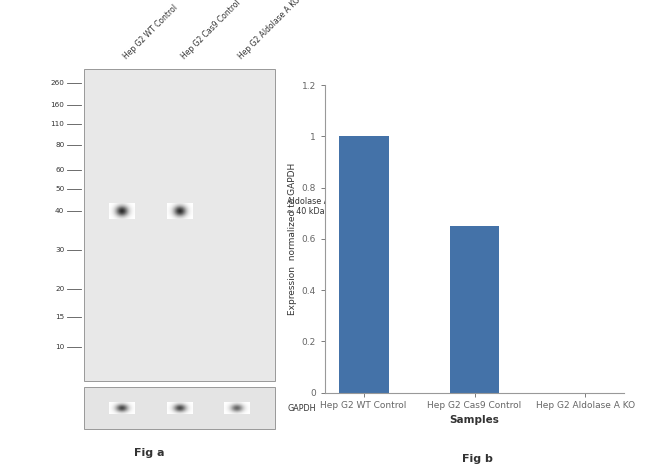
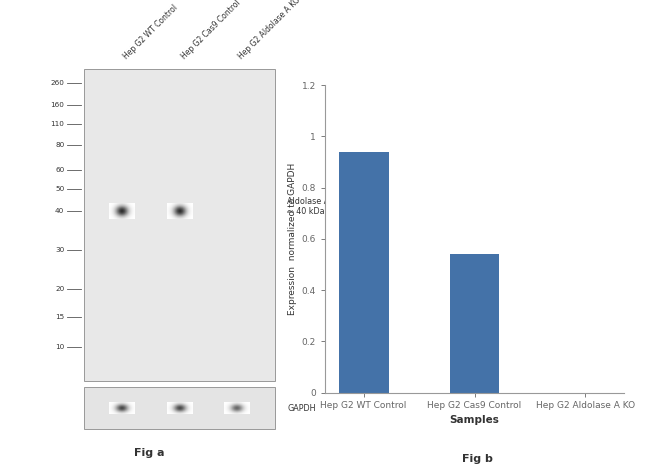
Hep G2 WT Control: 1.00 -> 0.94
Hep G2 Cas9 Control: 0.65 -> 0.54
